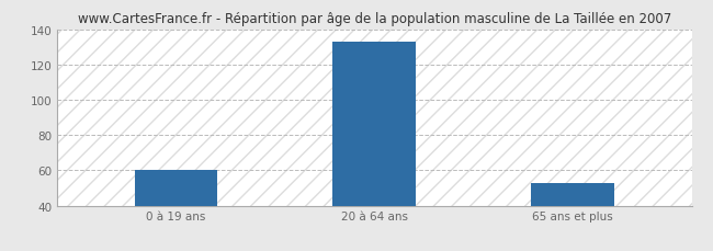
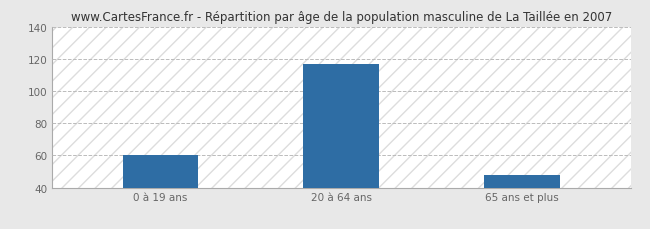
20 à 64 ans: 133 -> 117
65 ans et plus: 53 -> 48
